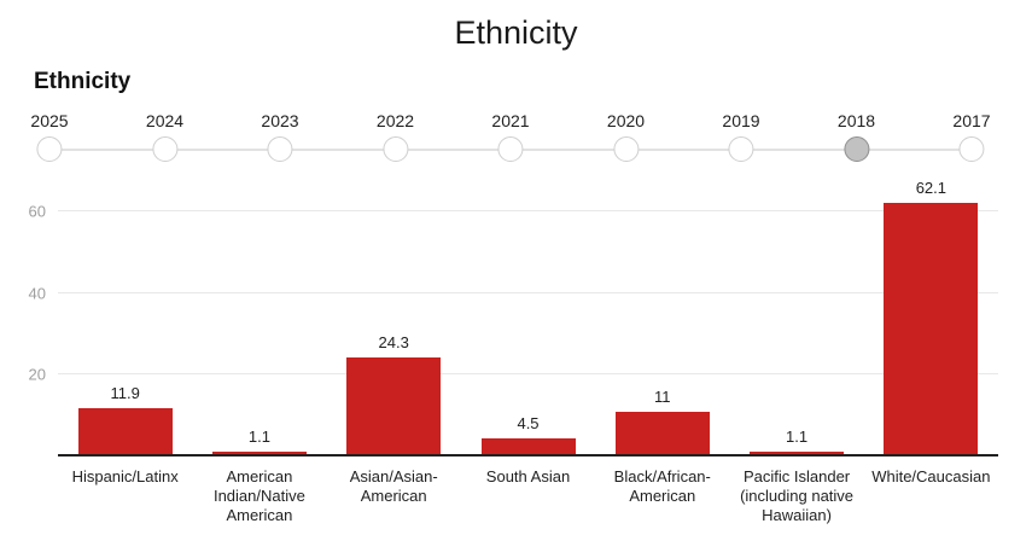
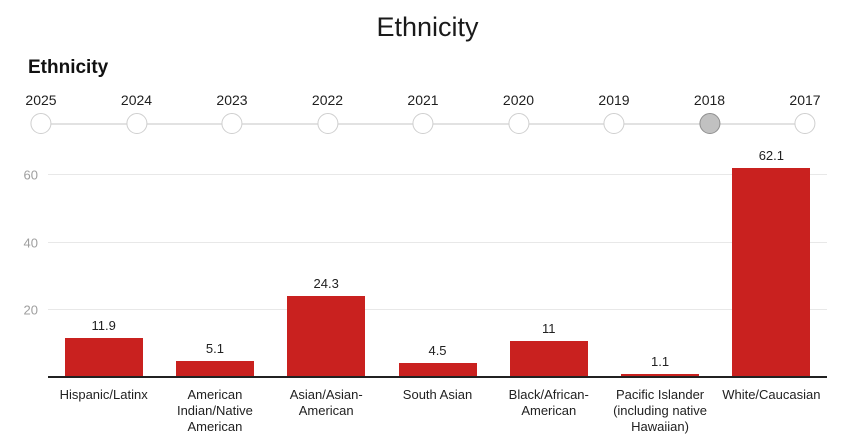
American Indian/Native American: 1.1 -> 5.1
